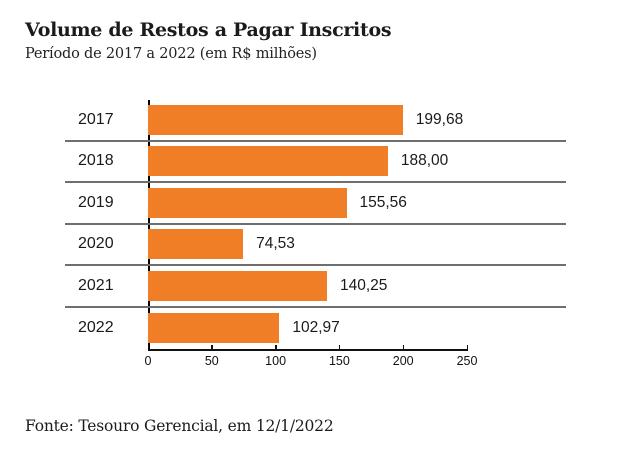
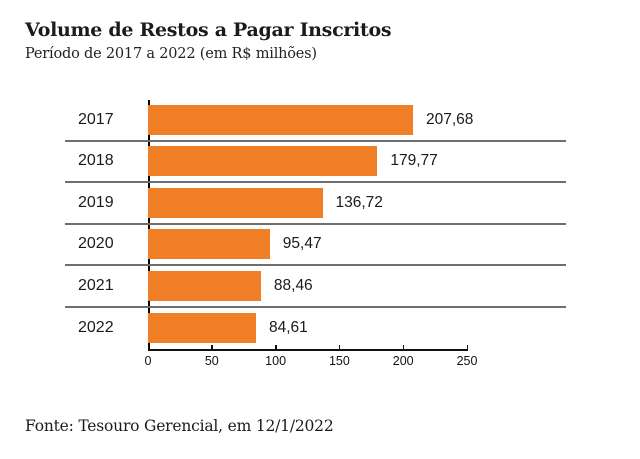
2017: 199,68 -> 207,68
2018: 188,00 -> 179,77
2019: 155,56 -> 136,72
2020: 74,53 -> 95,47
2021: 140,25 -> 88,46
2022: 102,97 -> 84,61
